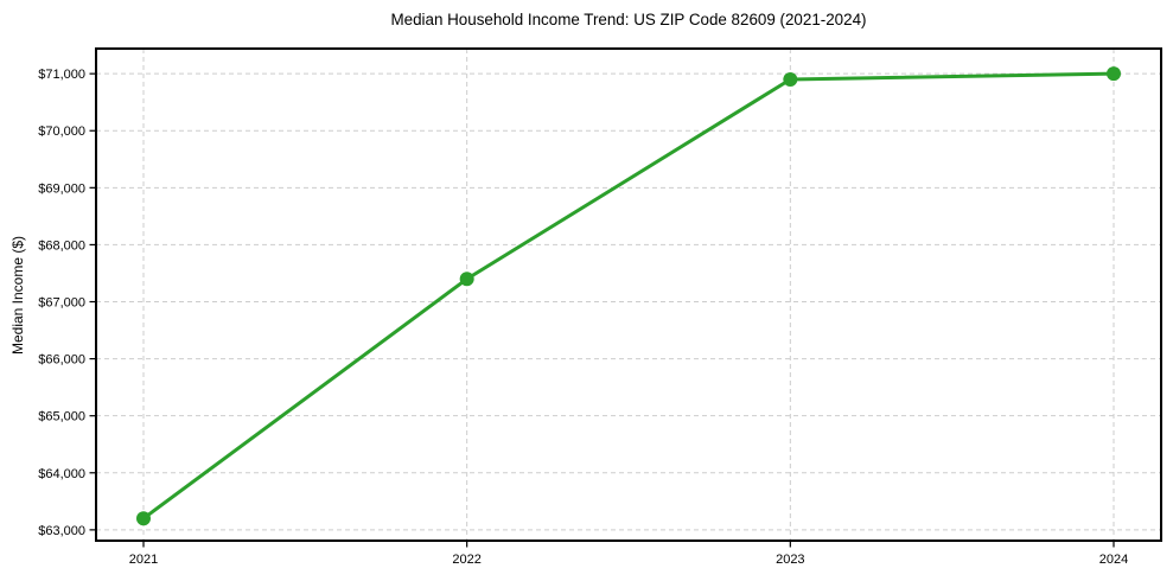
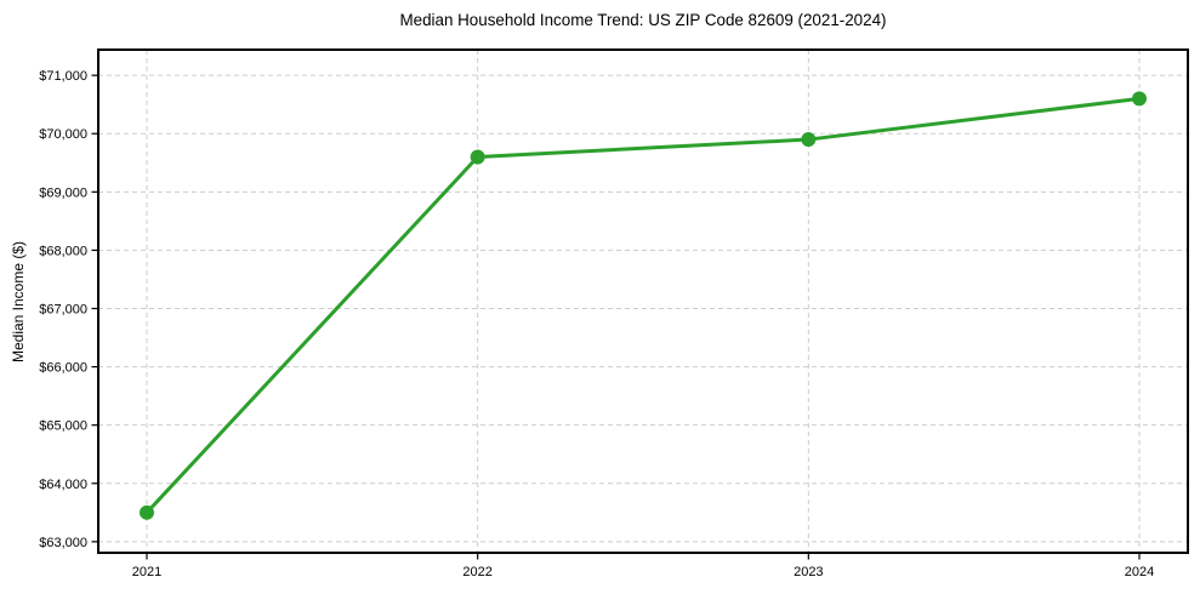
2021: $63200 -> $63500
2022: $67400 -> $69600
2023: $70900 -> $69900
2024: $71000 -> $70600
